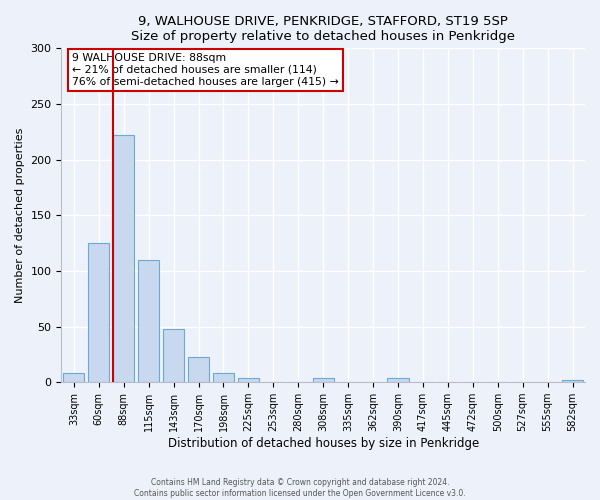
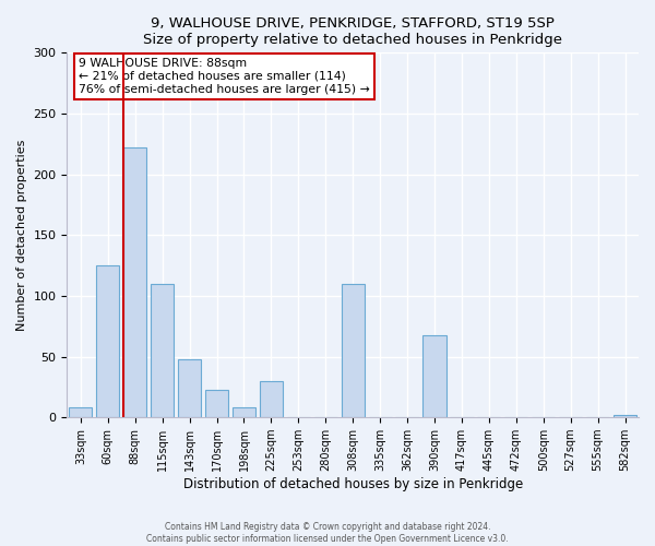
225sqm: 4 -> 30
308sqm: 4 -> 110
390sqm: 4 -> 68
